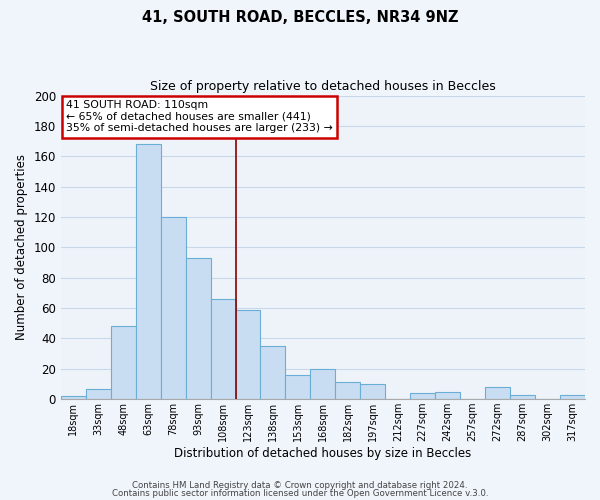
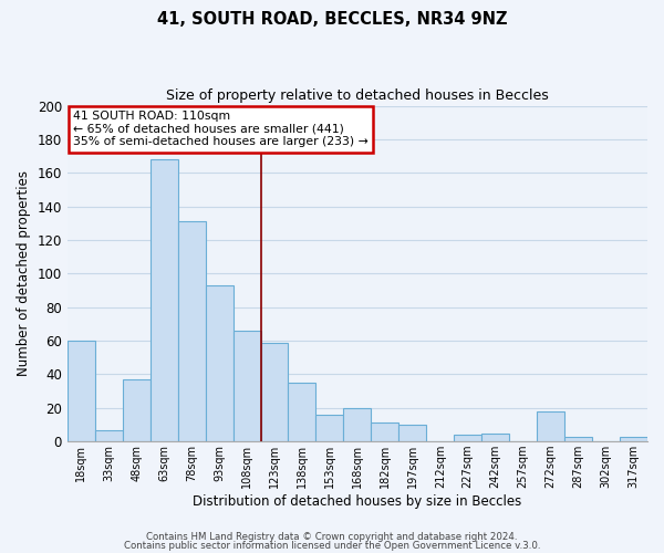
18sqm: 2 -> 60
48sqm: 48 -> 37
78sqm: 120 -> 131
272sqm: 8 -> 18
